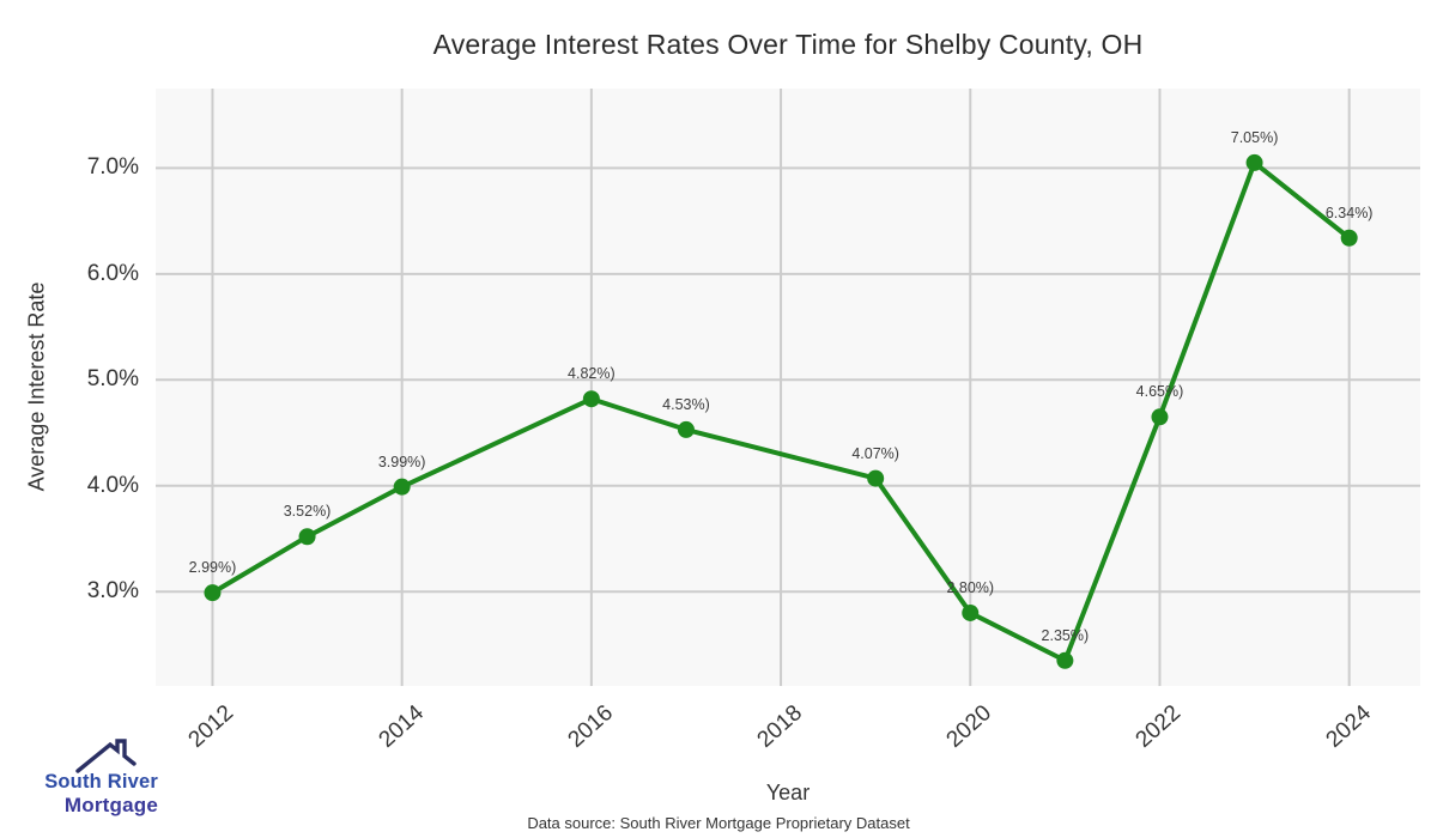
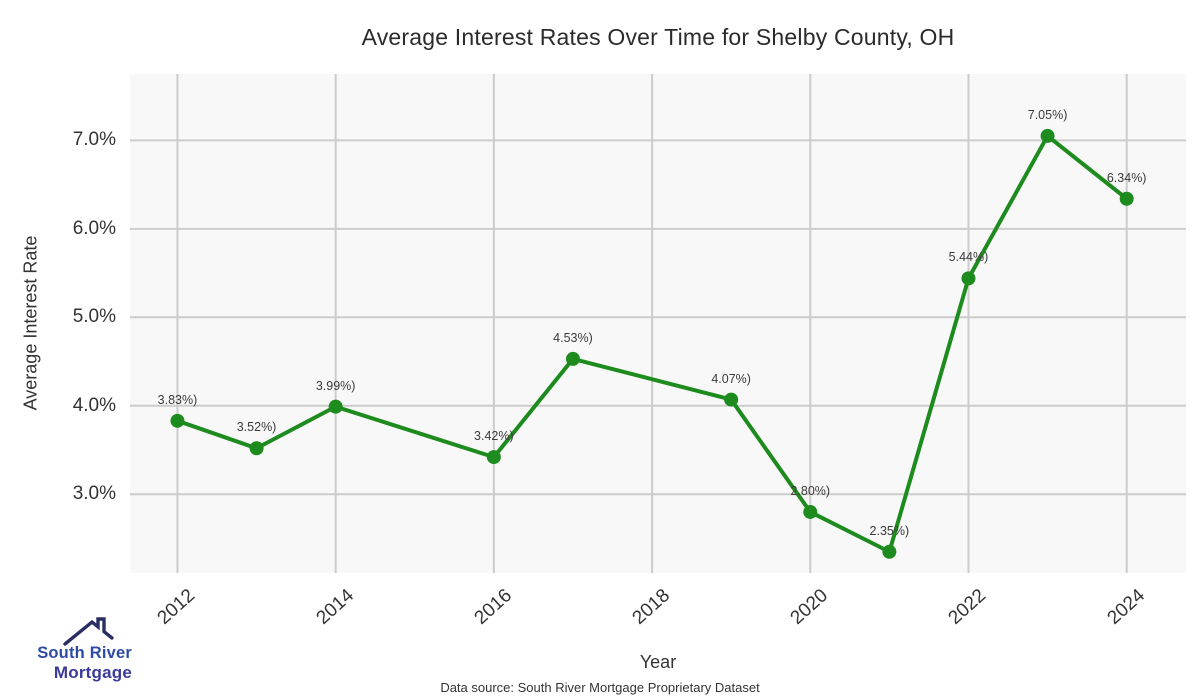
2012: 2.99% -> 3.83%
2016: 4.82% -> 3.42%
2022: 4.65% -> 5.44%
